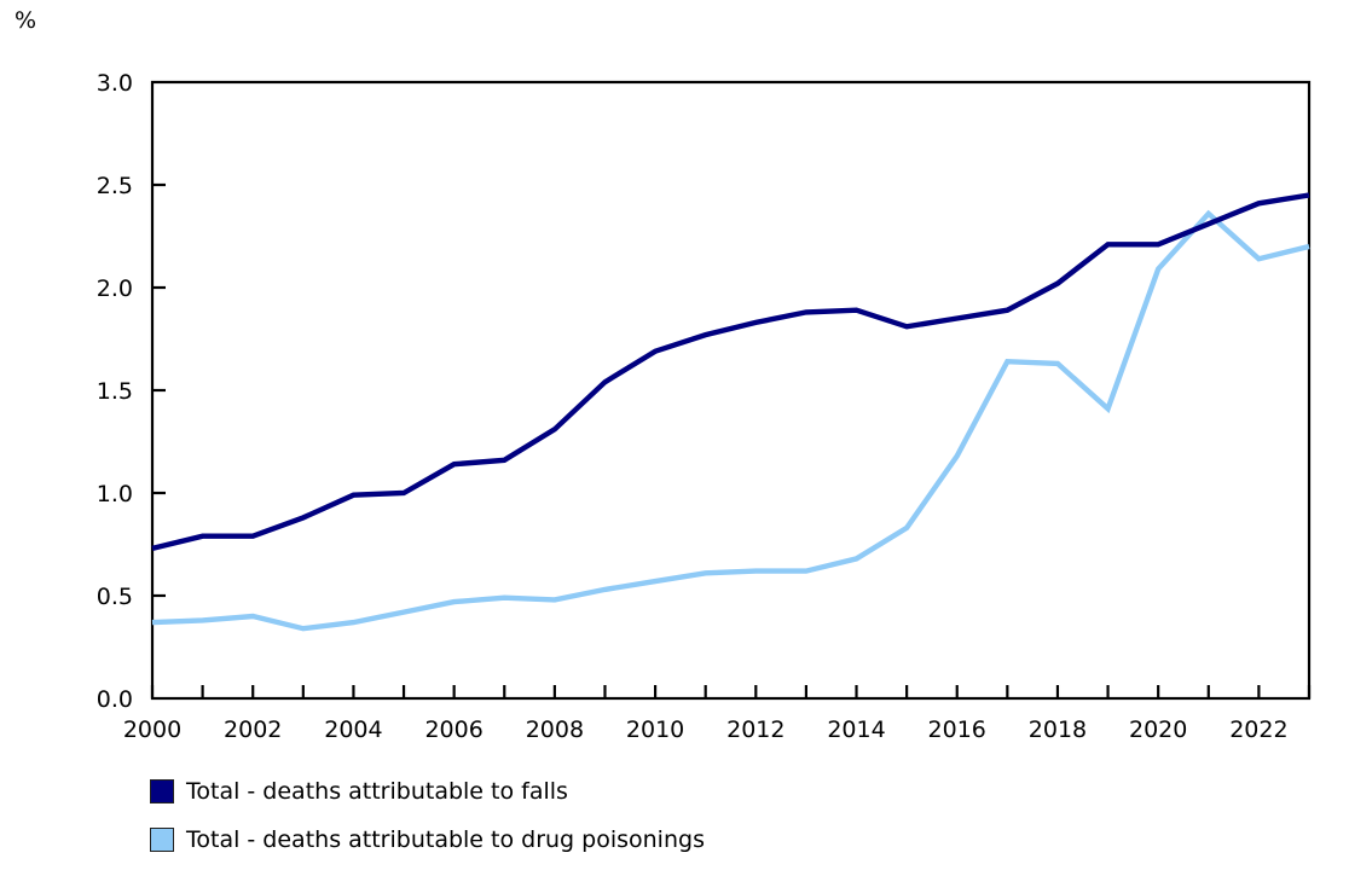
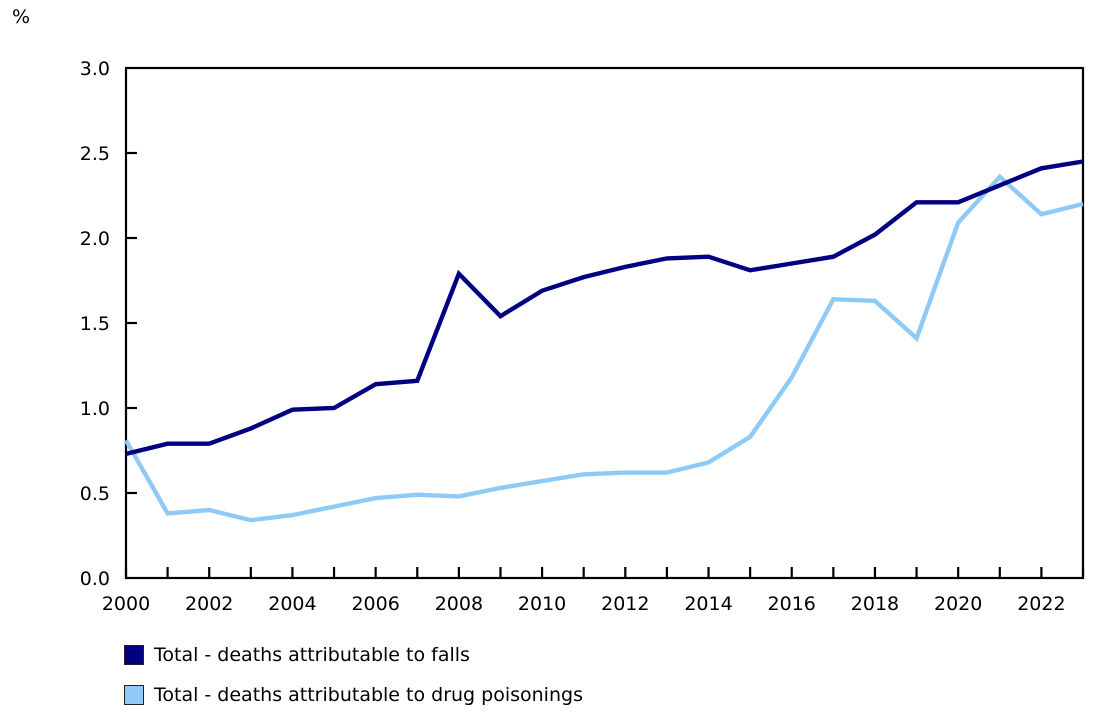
Total - deaths attributable to drug poisonings/2000: 0.37 -> 0.81
Total - deaths attributable to falls/2008: 1.31 -> 1.79
